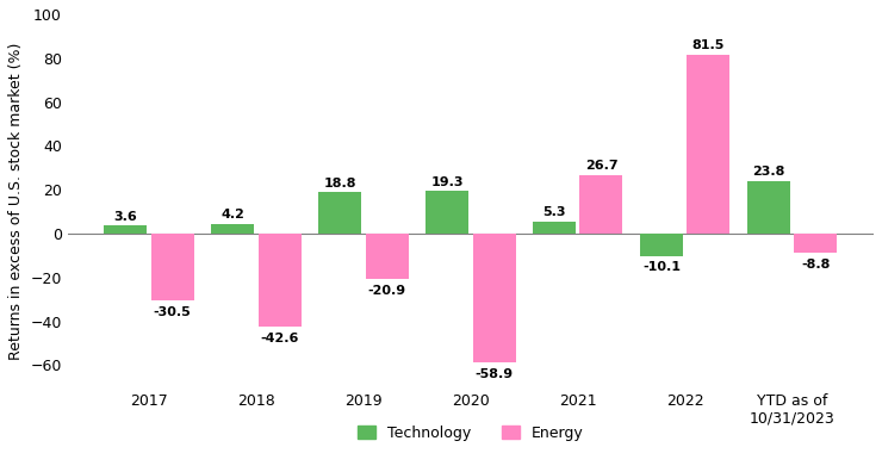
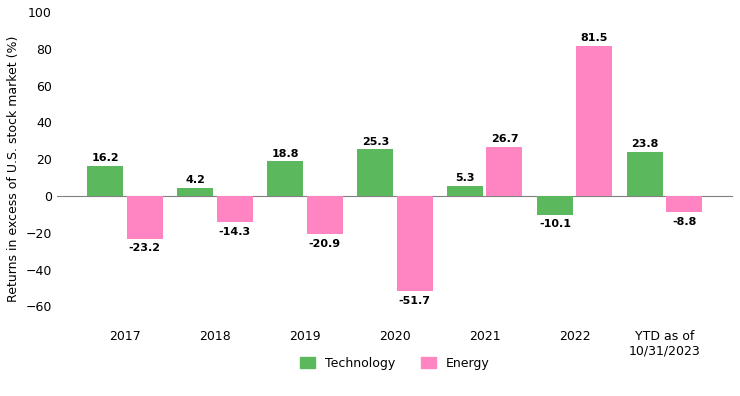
Technology/2017: 3.6 -> 16.2
Energy/2017: -30.5 -> -23.2
Energy/2018: -42.6 -> -14.3
Technology/2020: 19.3 -> 25.3
Energy/2020: -58.9 -> -51.7
